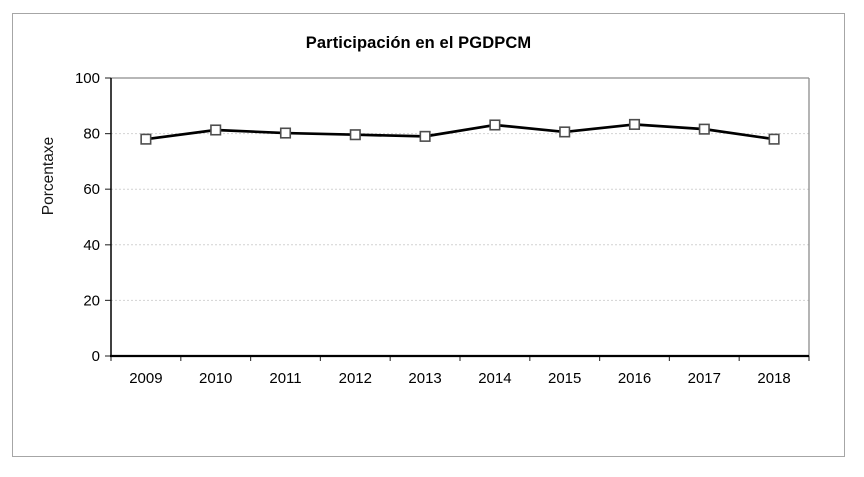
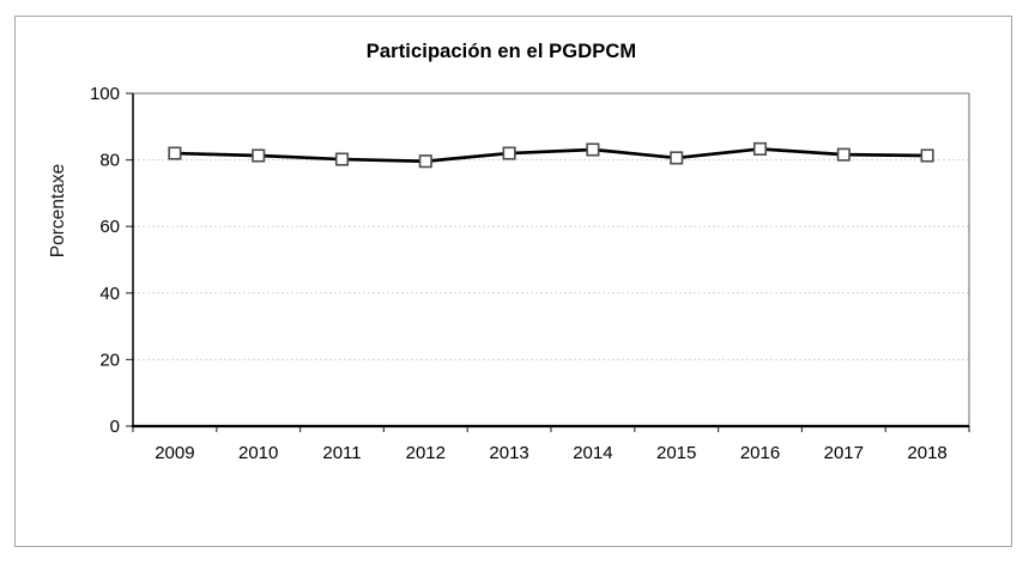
2009: 78 -> 82
2013: 79 -> 82
2018: 78 -> 81
